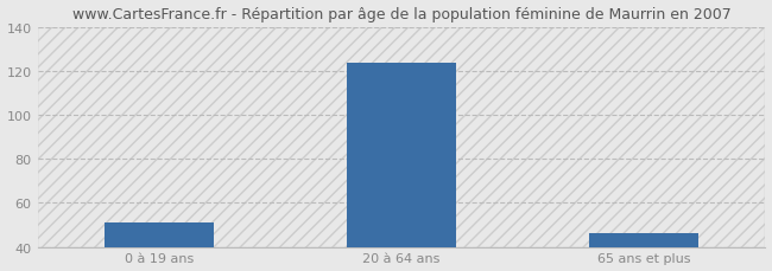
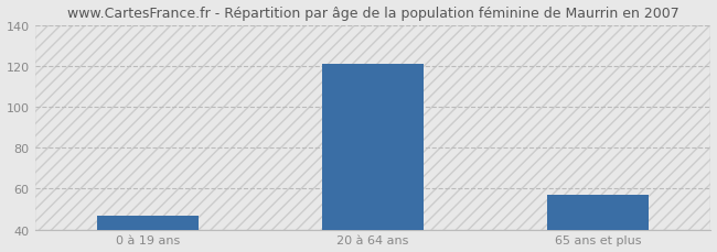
0 à 19 ans: 51 -> 47
20 à 64 ans: 124 -> 121
65 ans et plus: 46 -> 57
